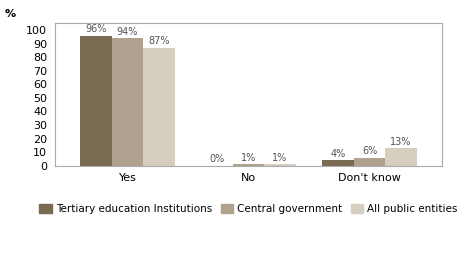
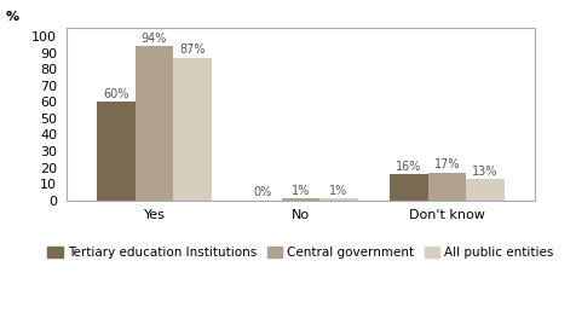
Tertiary education Institutions/Yes: 96% -> 60%
Tertiary education Institutions/Don't know: 4% -> 16%
Central government/Don't know: 6% -> 17%
